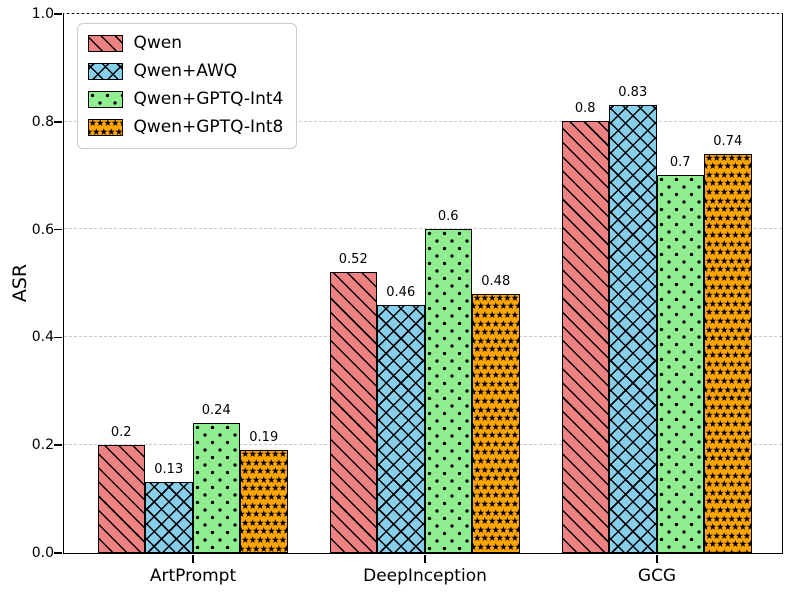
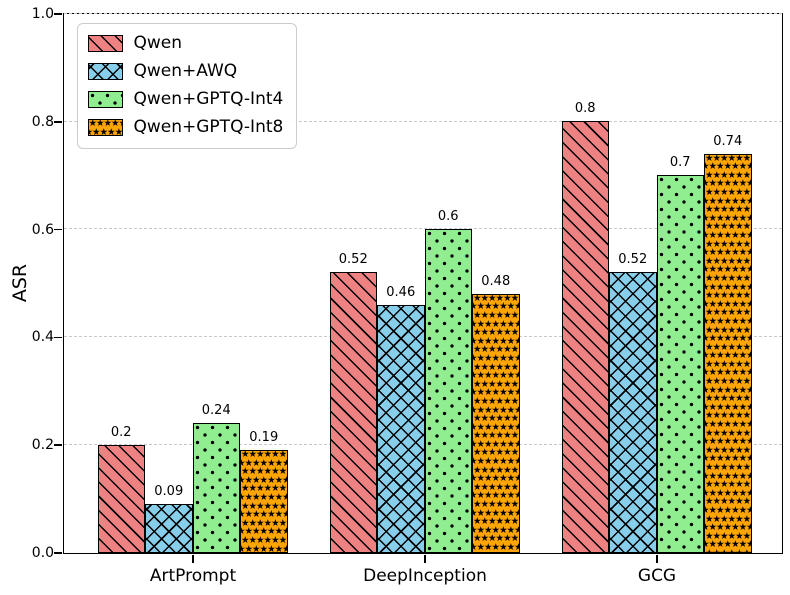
Qwen+AWQ/ArtPrompt: 0.13 -> 0.09
Qwen+AWQ/GCG: 0.83 -> 0.52
